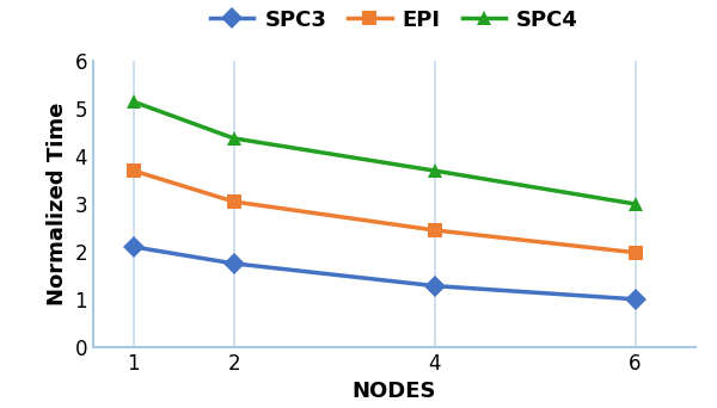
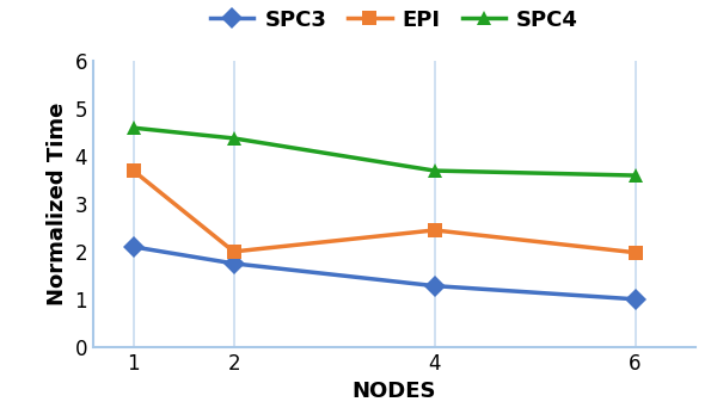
SPC4/1: 5.15 -> 4.60
EPI/2: 3.05 -> 2.00
SPC4/6: 3.00 -> 3.60
